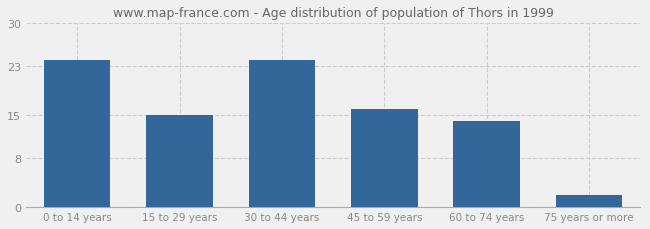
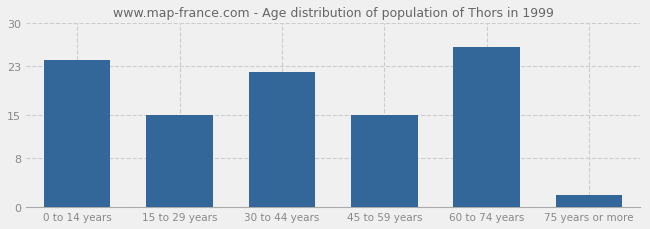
30 to 44 years: 24 -> 22
45 to 59 years: 16 -> 15
60 to 74 years: 14 -> 26
